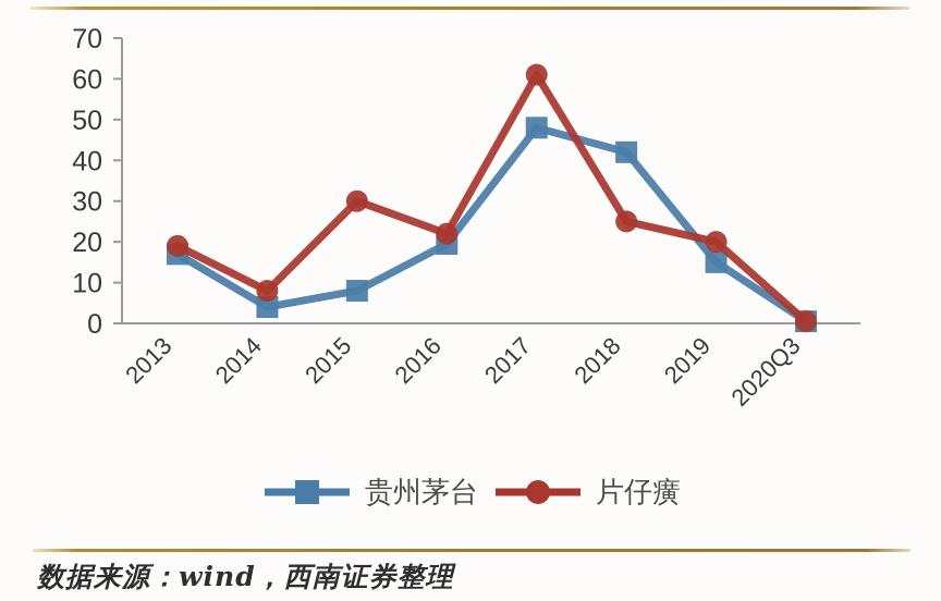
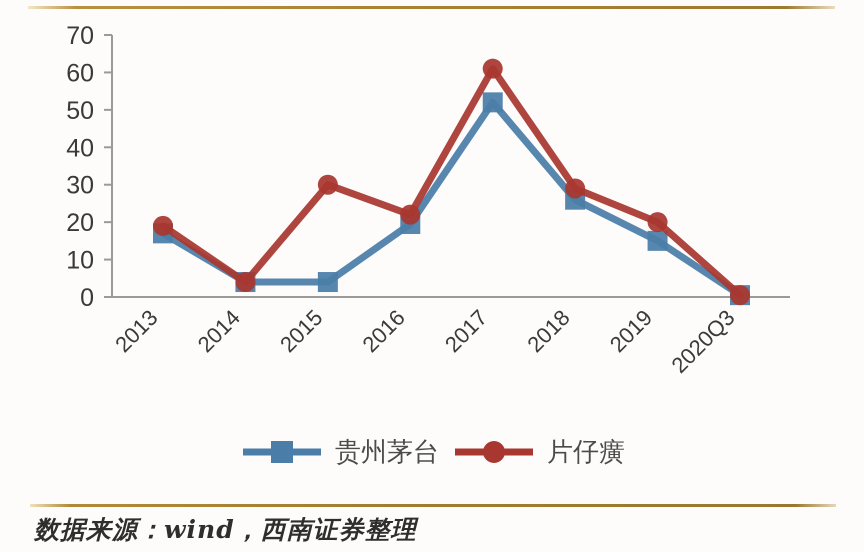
片仔癀/2014: 8 -> 4
贵州茅台/2015: 8 -> 4
贵州茅台/2017: 48 -> 52
贵州茅台/2018: 42 -> 26
片仔癀/2018: 25 -> 29
